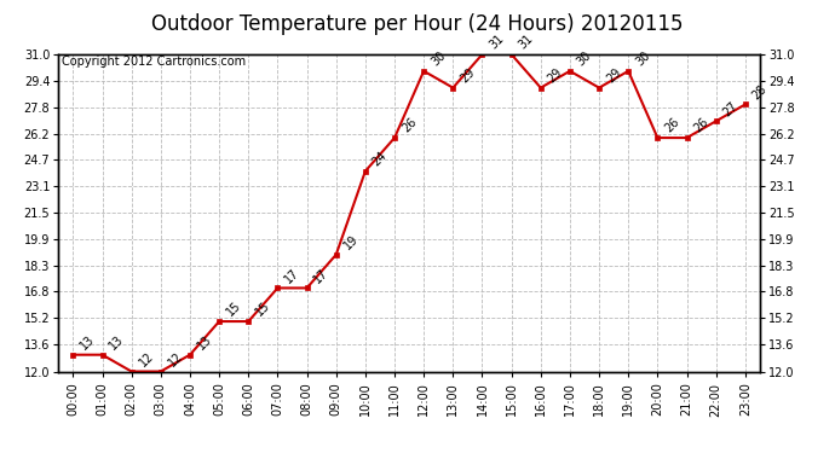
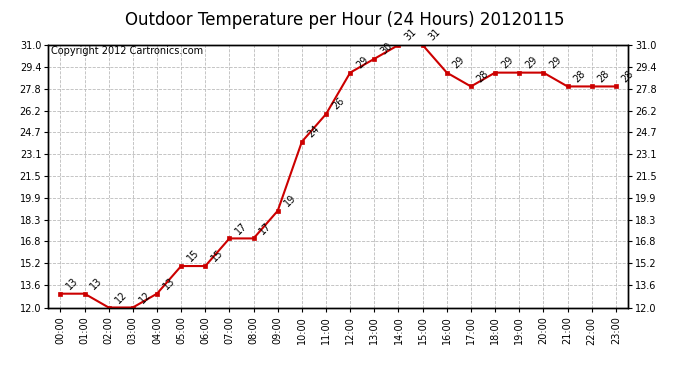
12:00: 30 -> 29
13:00: 29 -> 30
17:00: 30 -> 28
19:00: 30 -> 29
20:00: 26 -> 29
21:00: 26 -> 28
22:00: 27 -> 28
